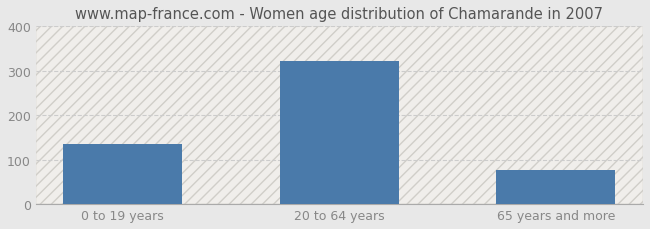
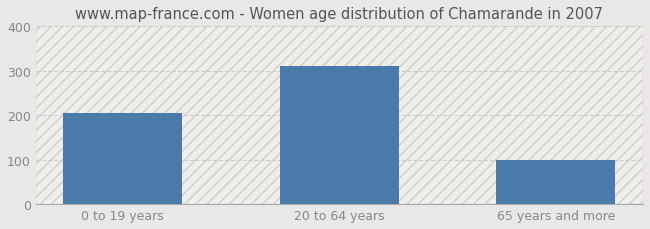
0 to 19 years: 135 -> 205
20 to 64 years: 322 -> 310
65 years and more: 78 -> 100
